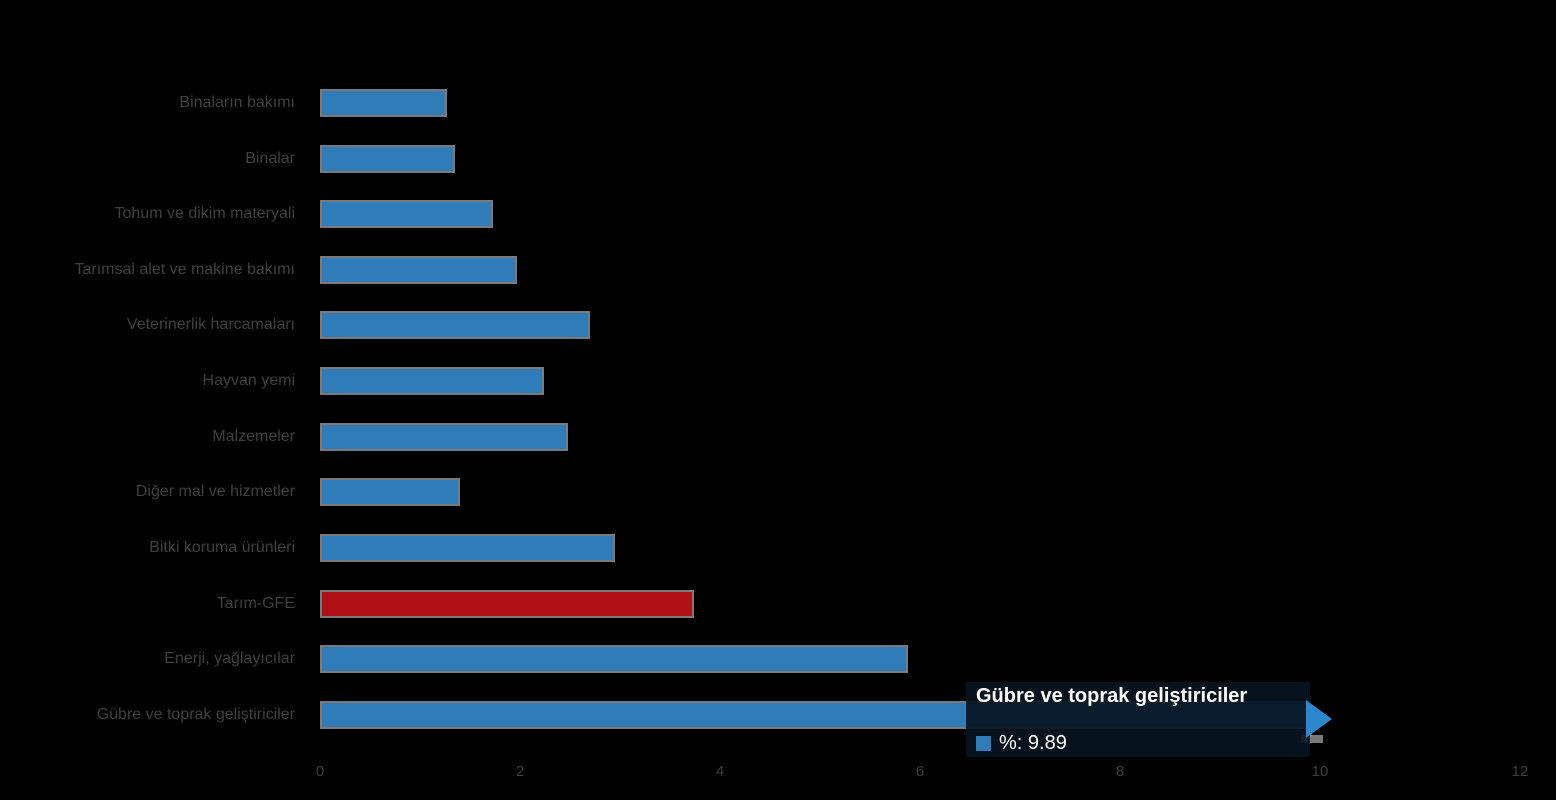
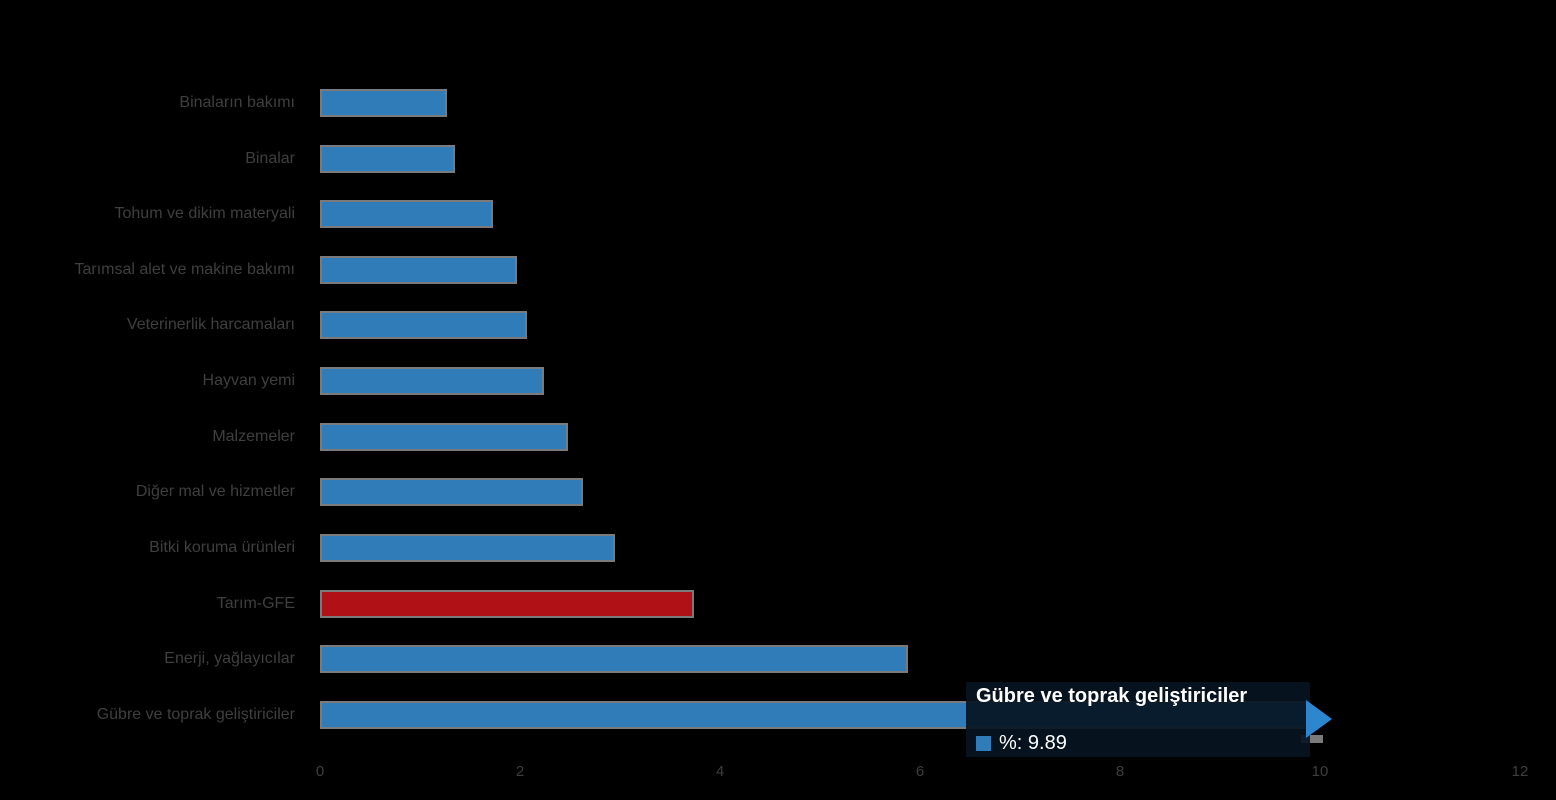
Veterinerlik harcamaları: 2.7 -> 2.1
Diğer mal ve hizmetler: 1.4 -> 2.6
